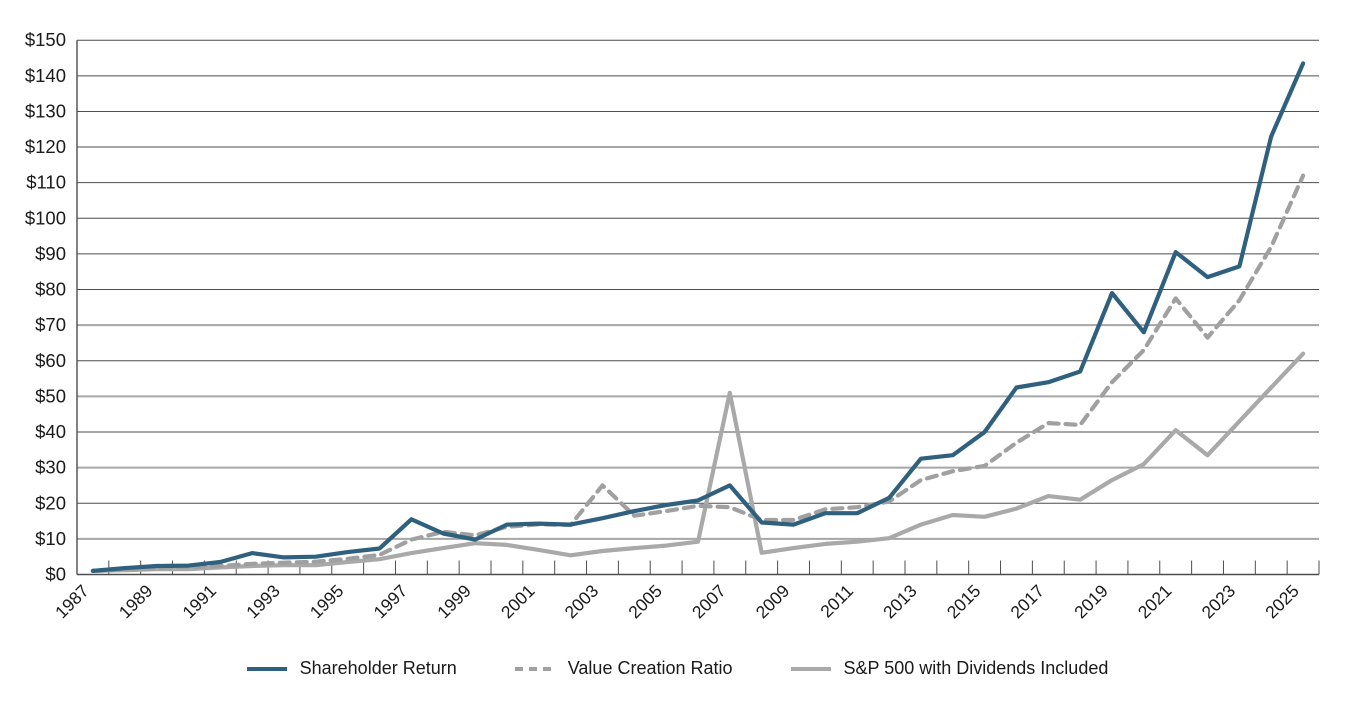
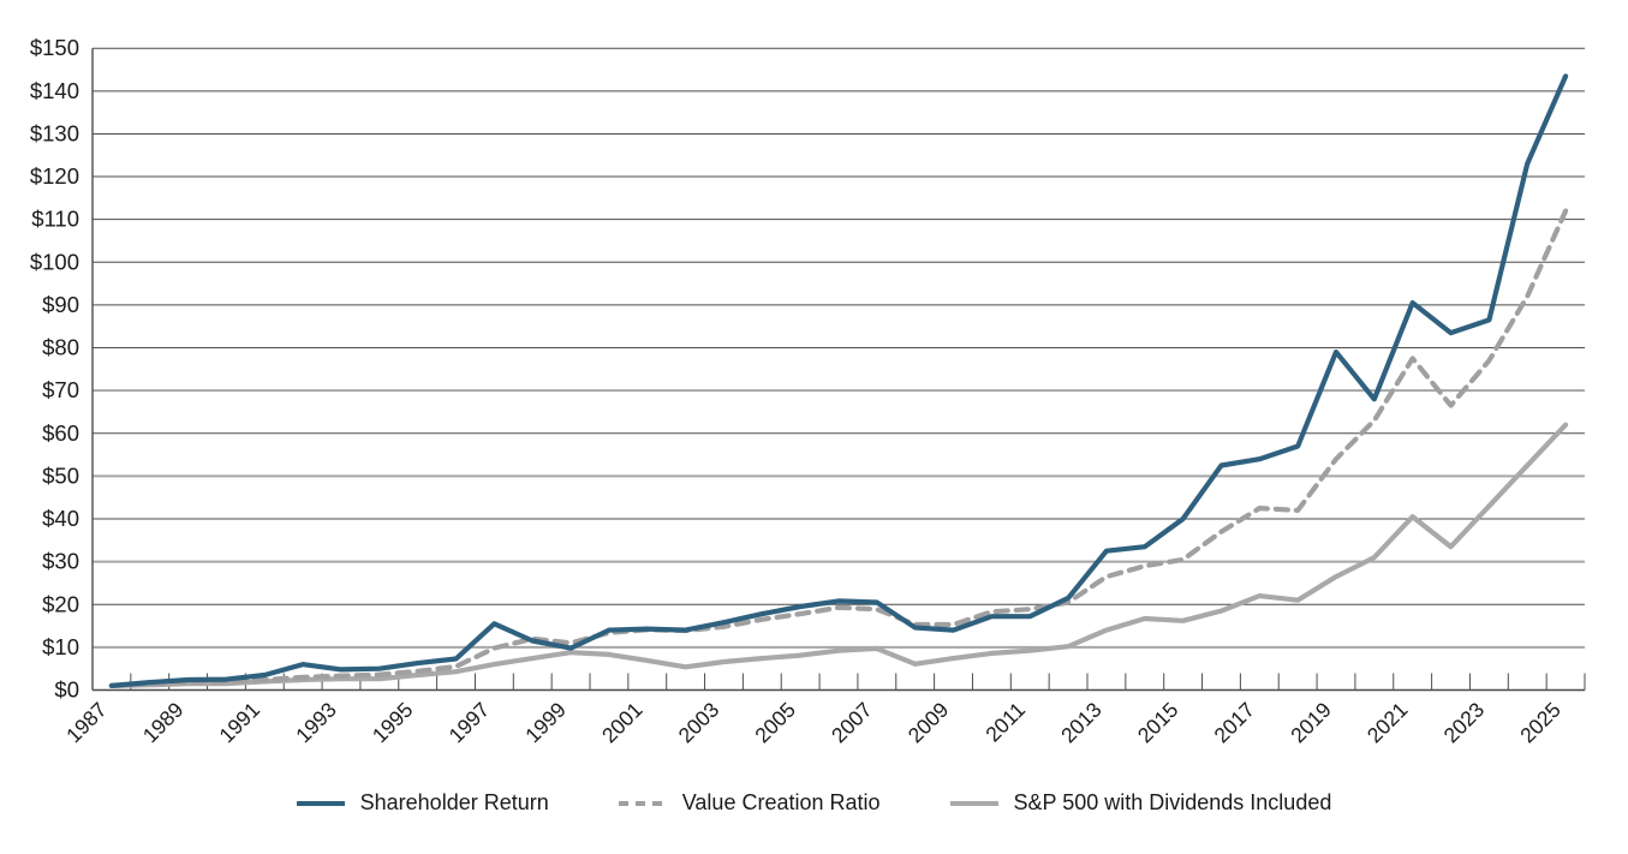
Value Creation Ratio/2003: $25 -> $15
Shareholder Return/2007: $25 -> $20
S&P 500 with Dividends Included/2007: $51 -> $10
